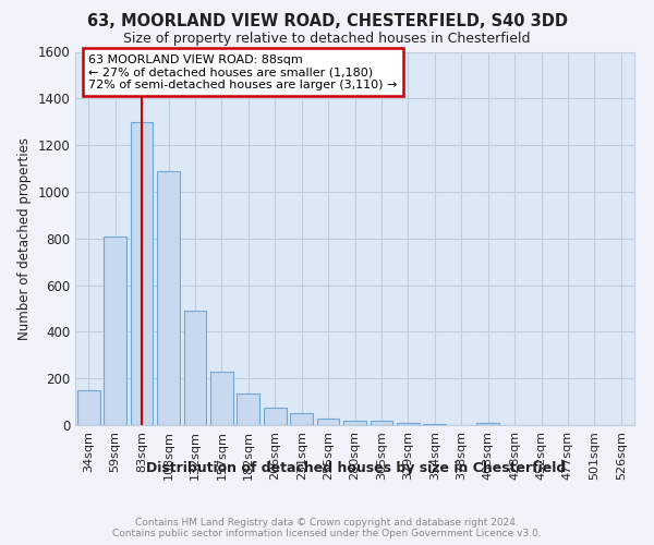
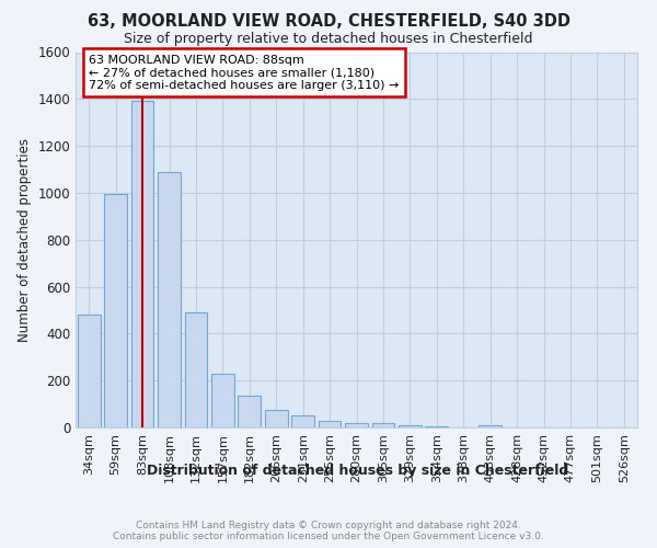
34sqm: 150 -> 480
59sqm: 810 -> 995
83sqm: 1300 -> 1390
